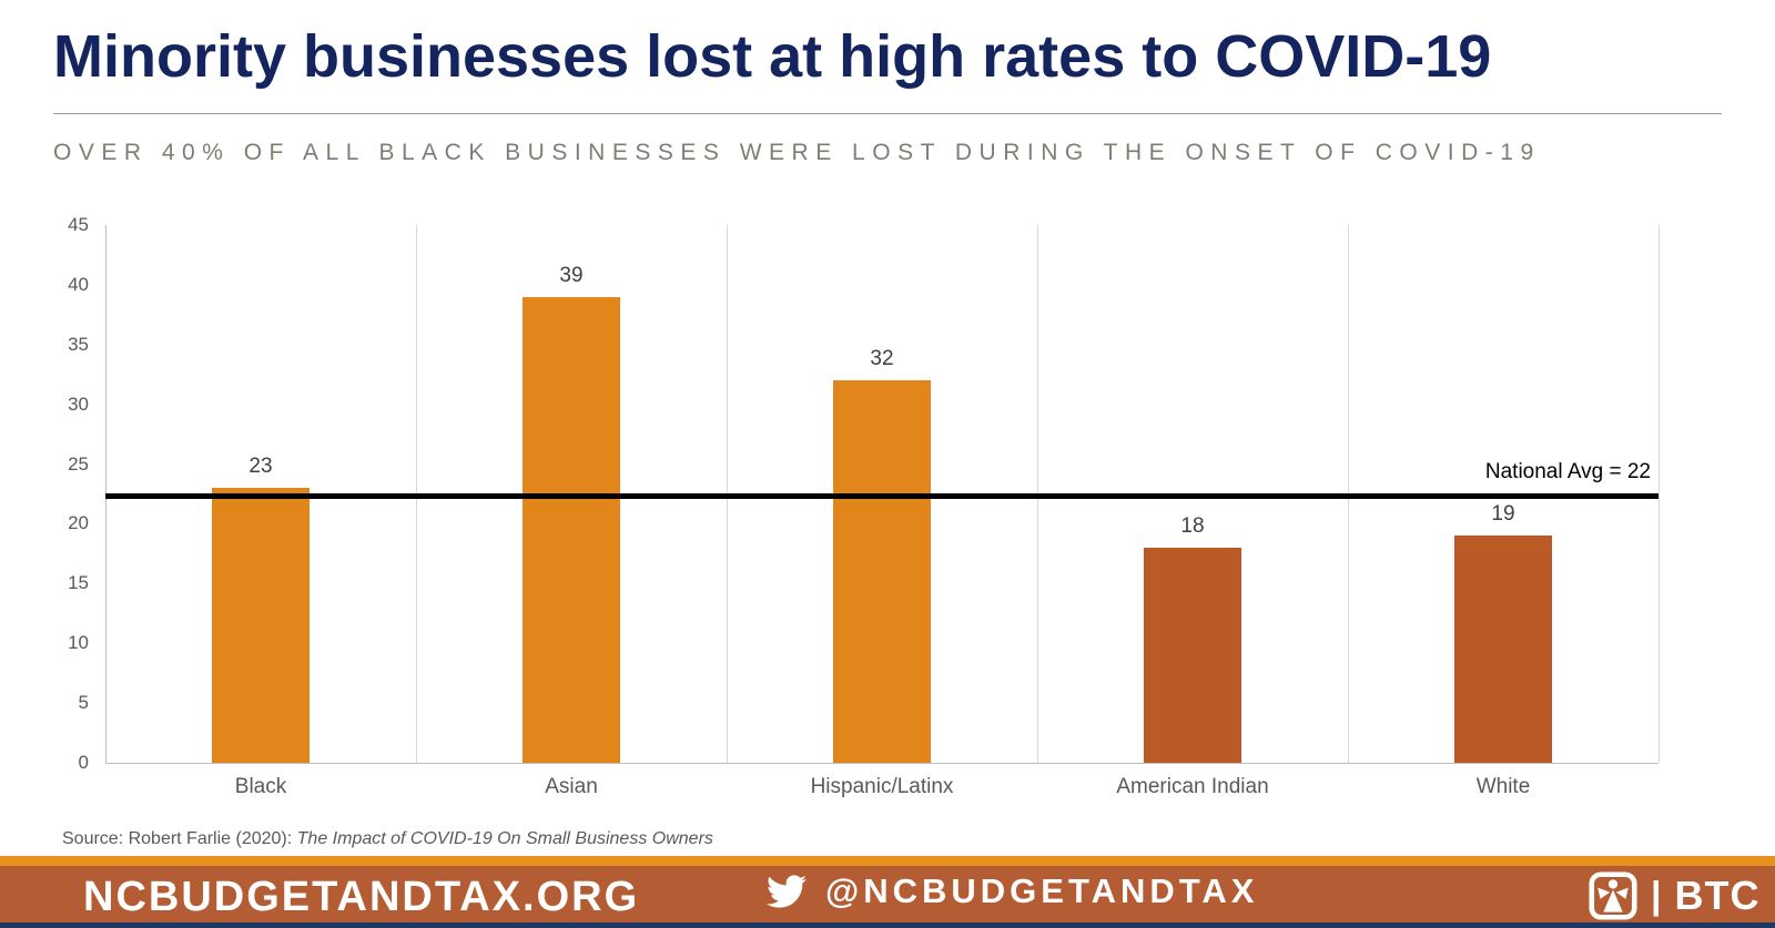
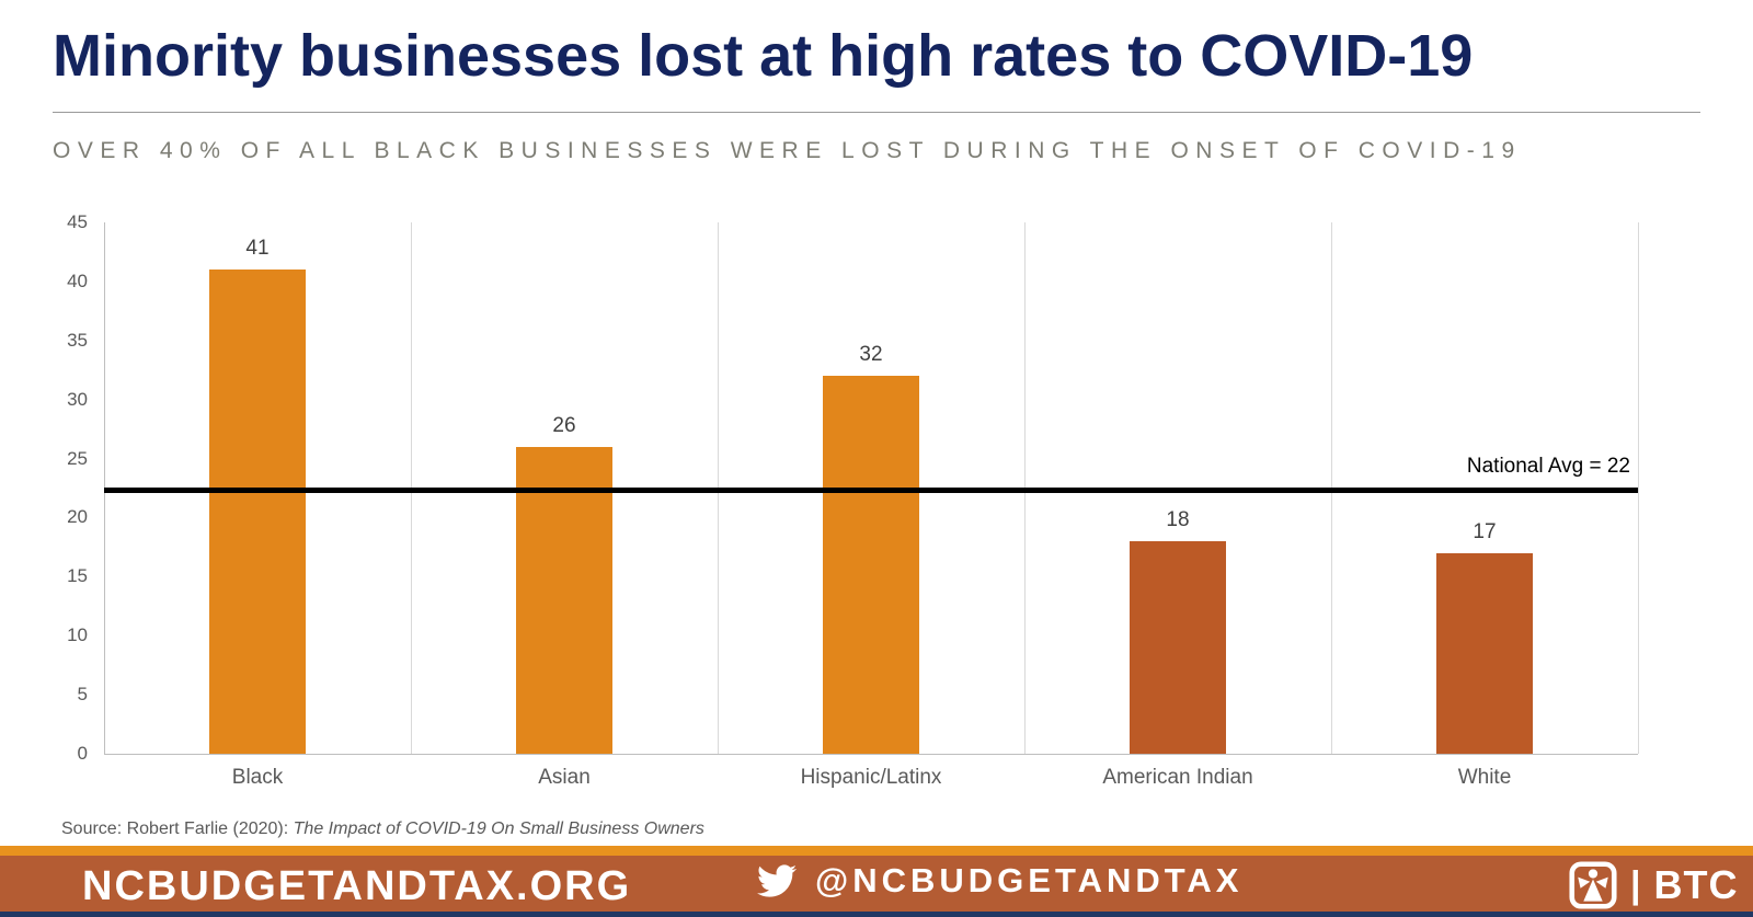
Black: 23 -> 41
Asian: 39 -> 26
White: 19 -> 17
